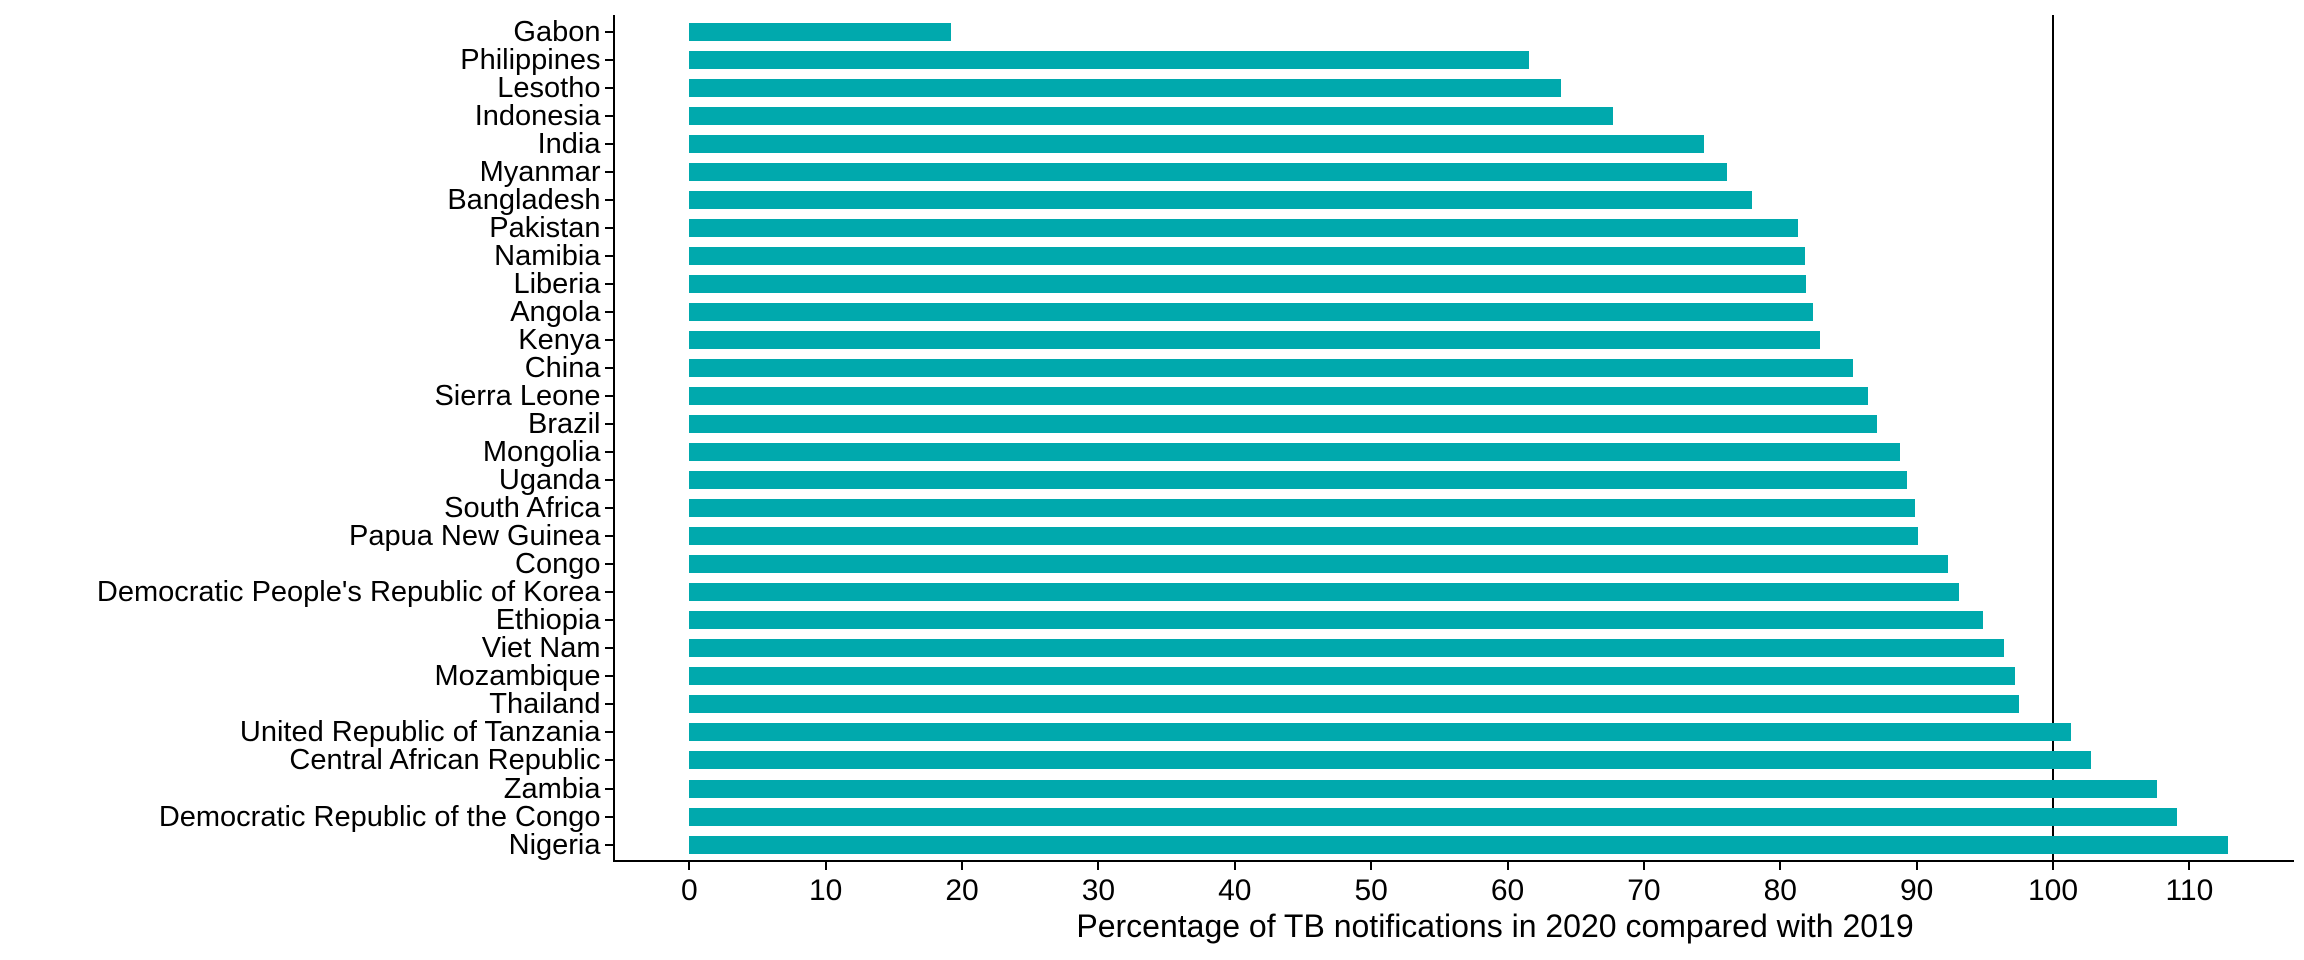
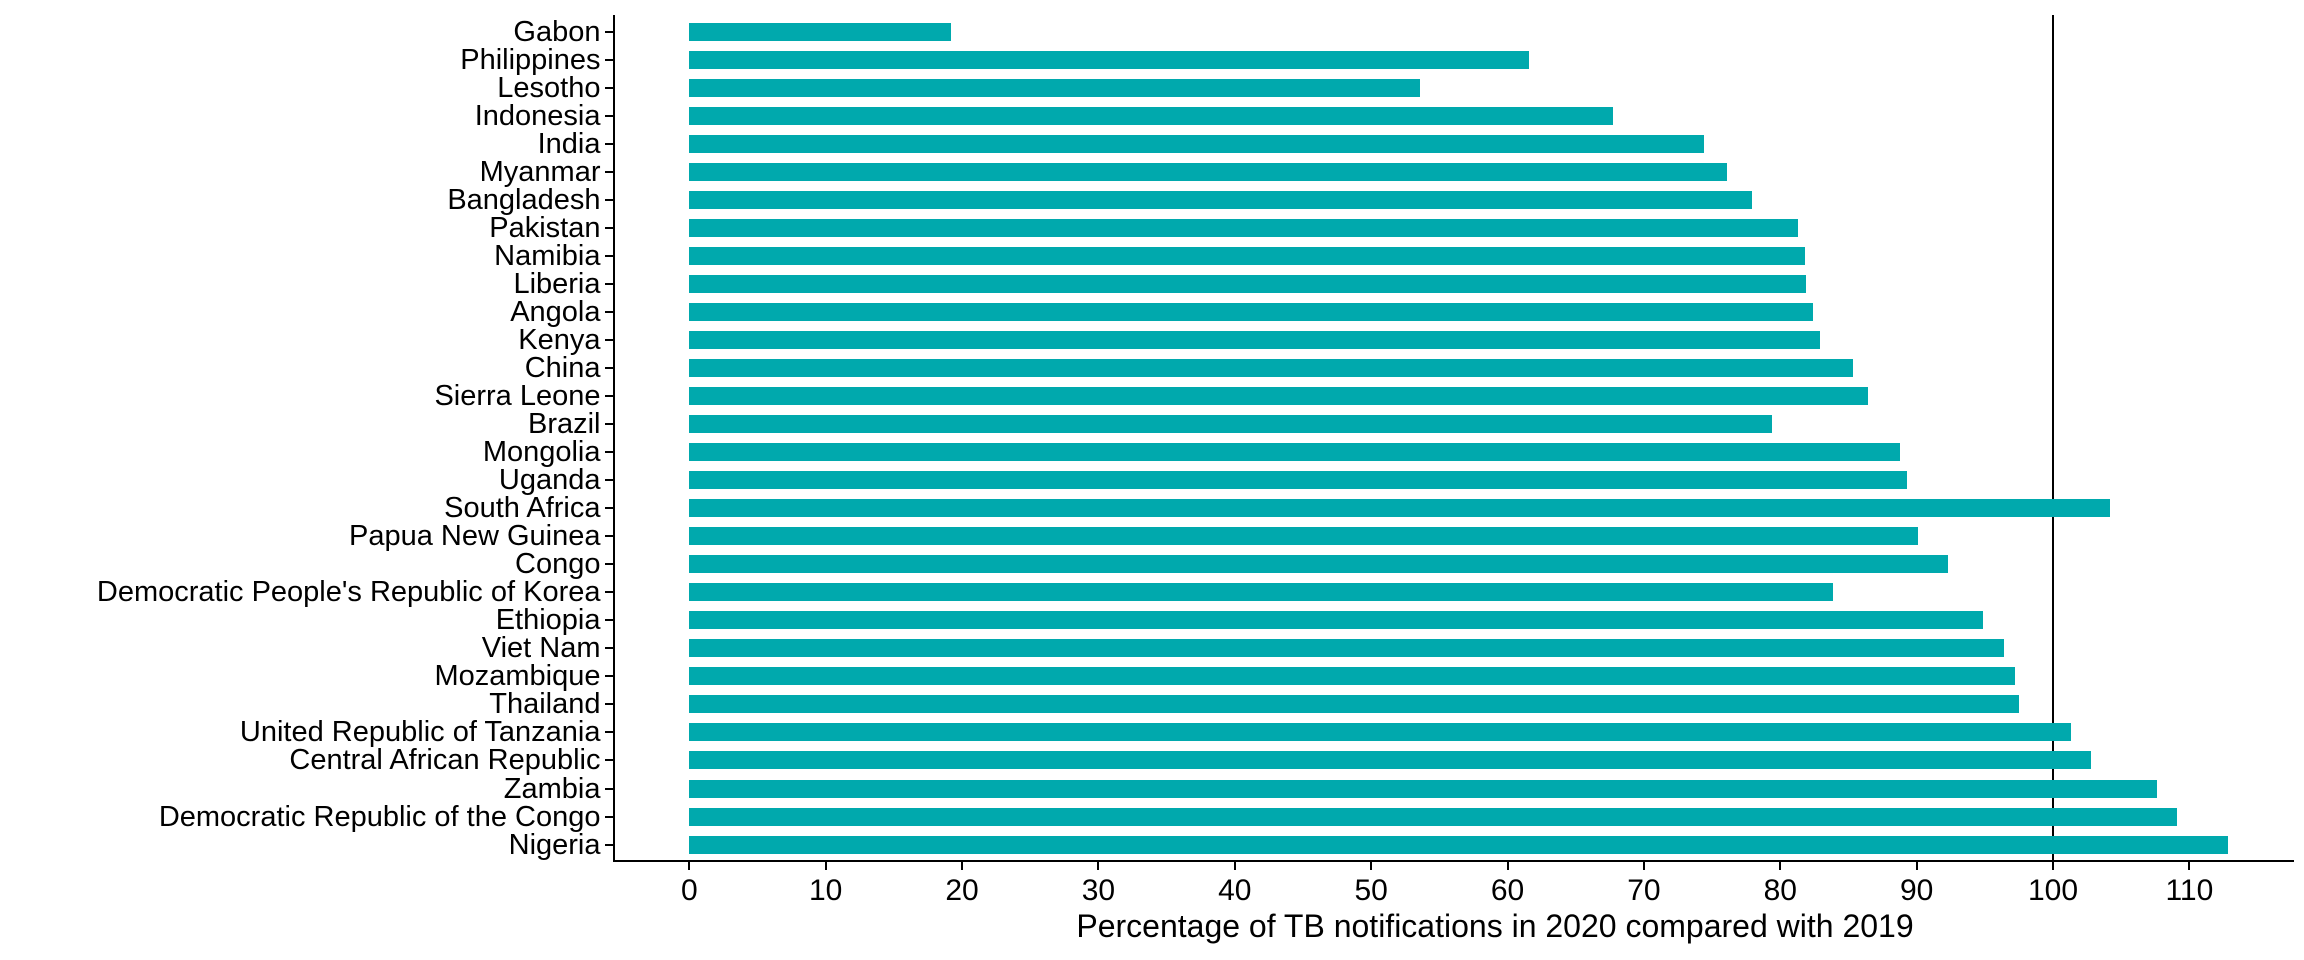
Lesotho: 63.9 -> 53.6
Brazil: 87.1 -> 79.4
South Africa: 89.9 -> 104.2
Democratic People's Republic of Korea: 93.1 -> 83.9
